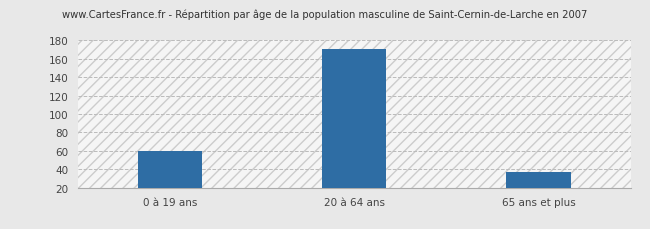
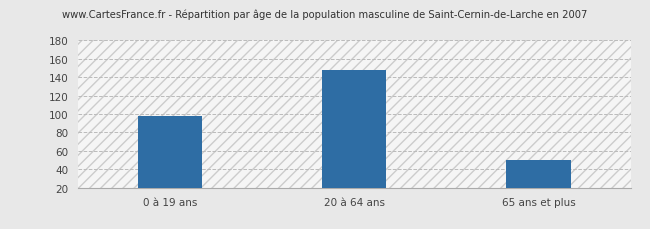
0 à 19 ans: 60 -> 98
20 à 64 ans: 171 -> 148
65 ans et plus: 37 -> 50
